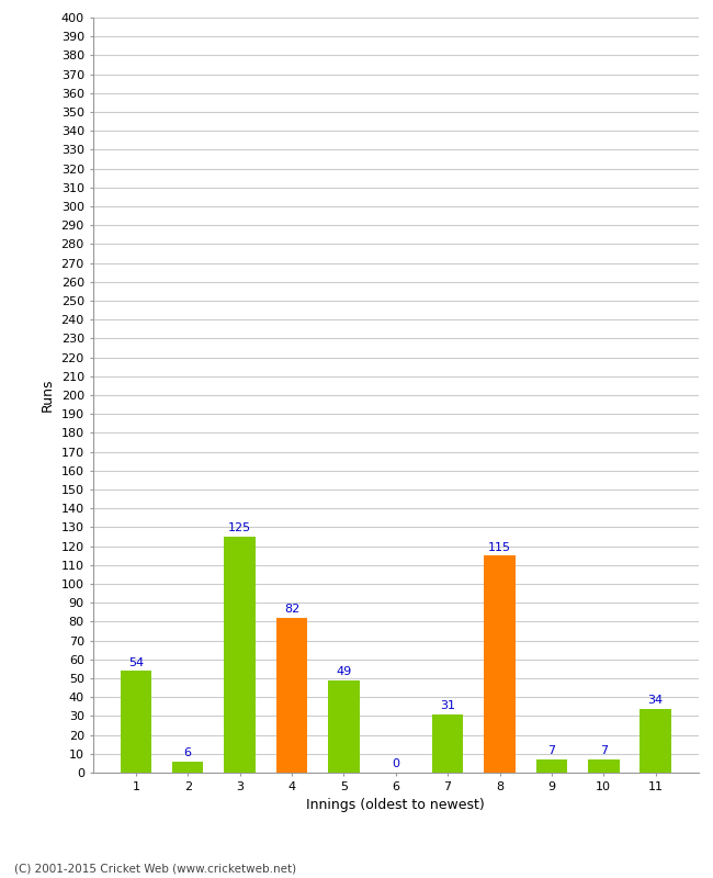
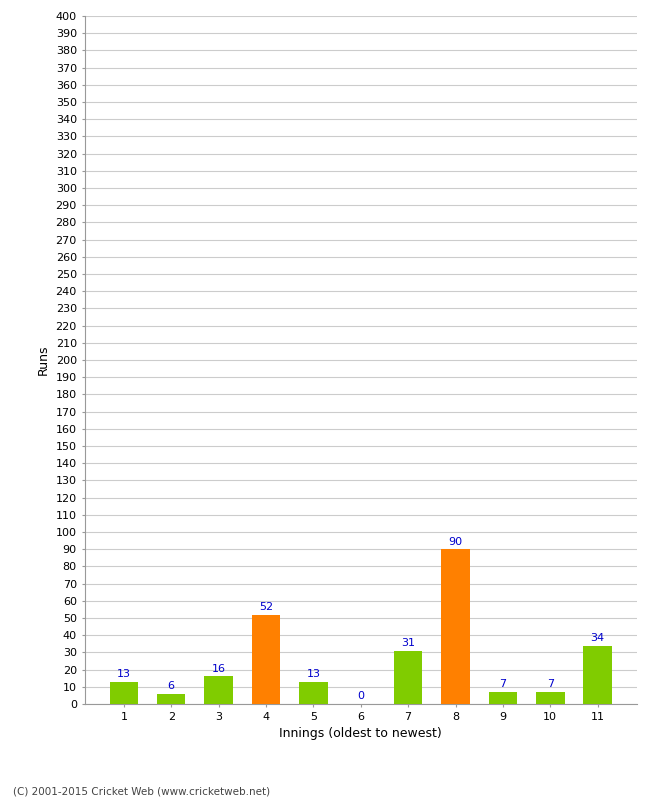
1: 54 -> 13
3: 125 -> 16
4: 82 -> 52
5: 49 -> 13
8: 115 -> 90
